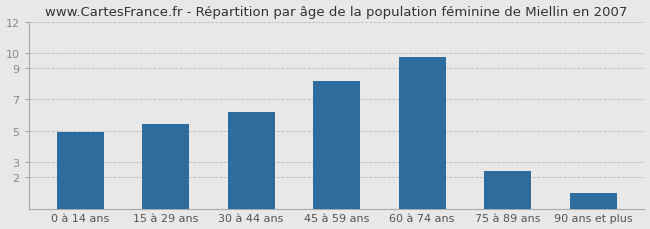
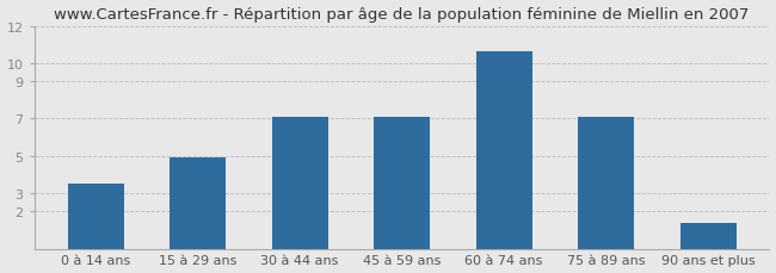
0 à 14 ans: 4.9 -> 3.5
15 à 29 ans: 5.4 -> 4.9
30 à 44 ans: 6.2 -> 7.1
45 à 59 ans: 8.2 -> 7.1
60 à 74 ans: 9.7 -> 10.6
75 à 89 ans: 2.4 -> 7.1
90 ans et plus: 1.0 -> 1.4
